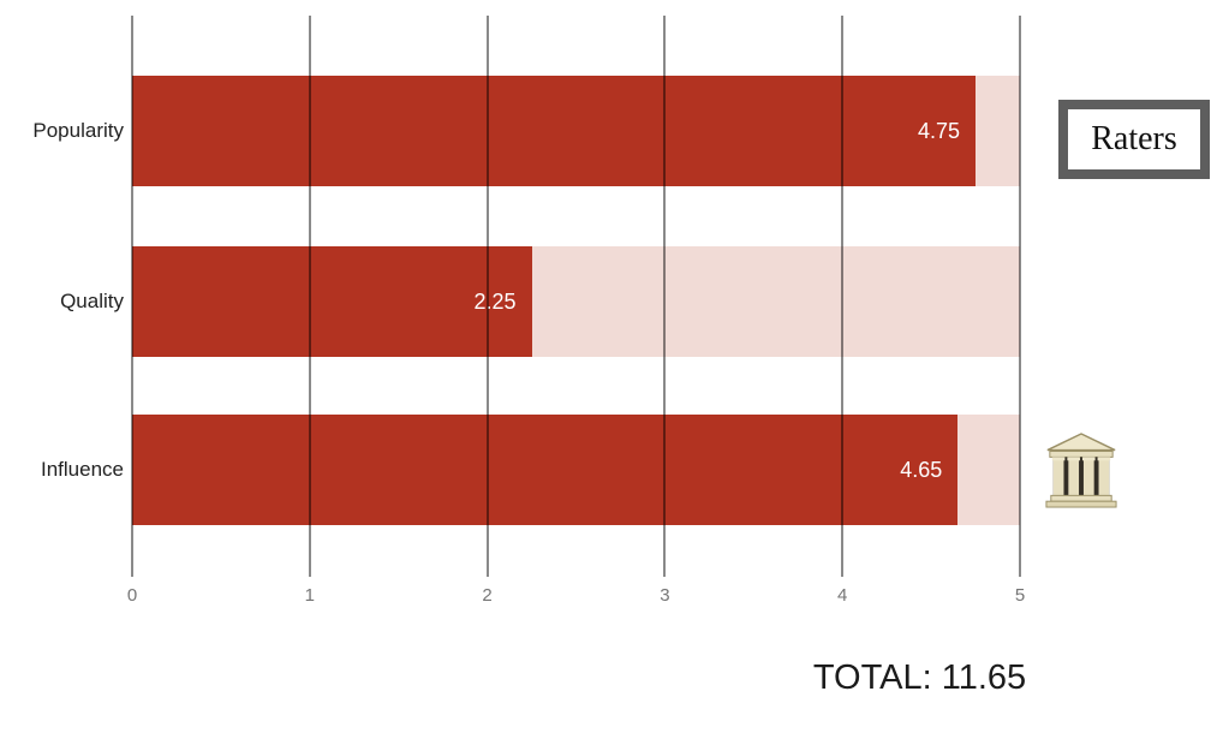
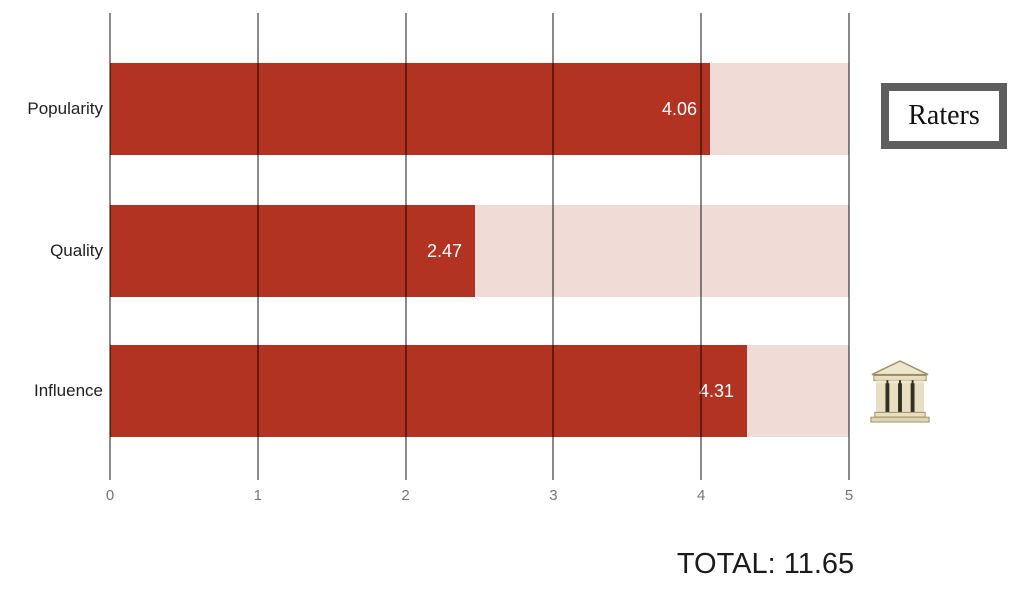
Popularity: 4.75 -> 4.06
Quality: 2.25 -> 2.47
Influence: 4.65 -> 4.31
